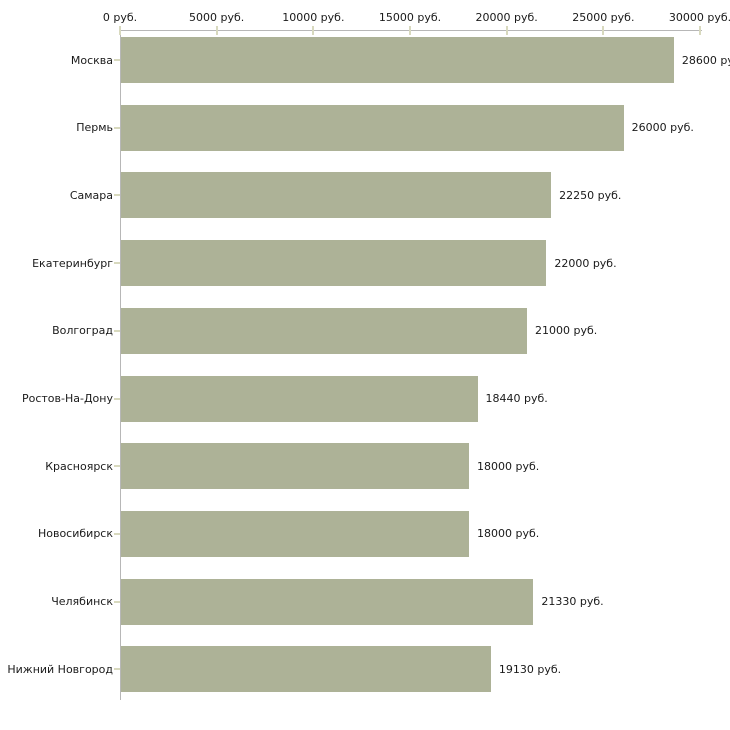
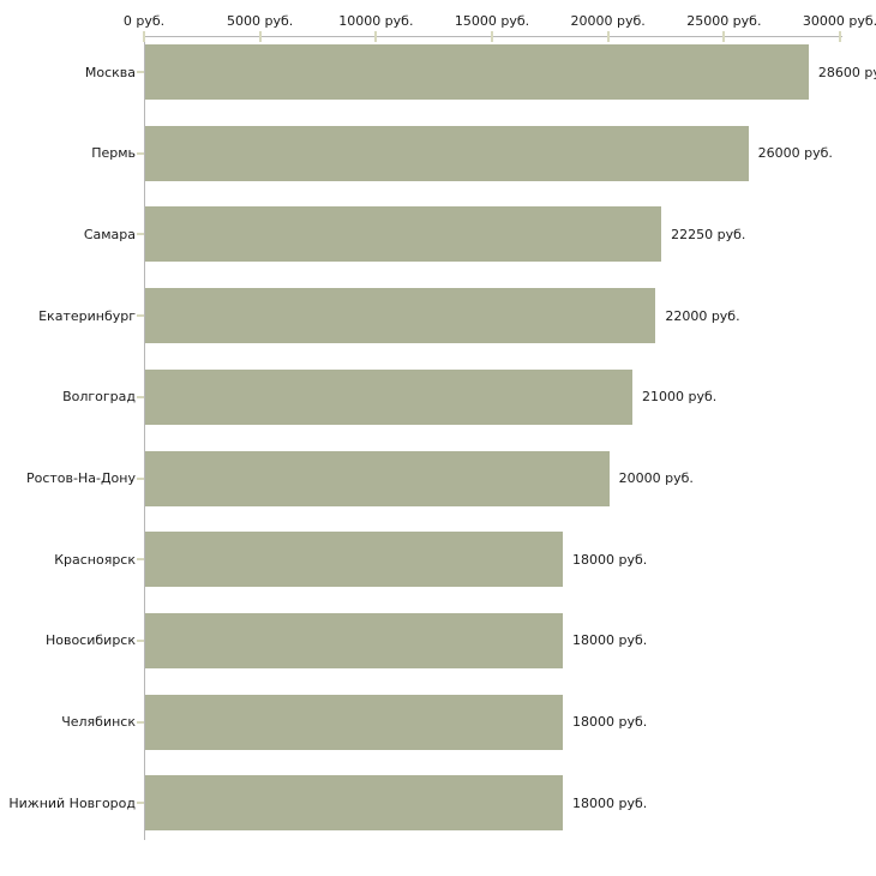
Ростов-На-Дону: 18440 -> 20000
Челябинск: 21330 -> 18000
Нижний Новгород: 19130 -> 18000
